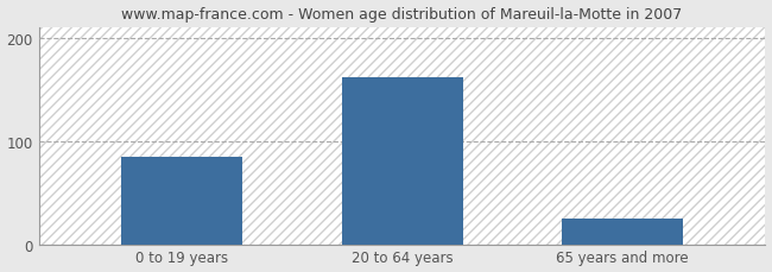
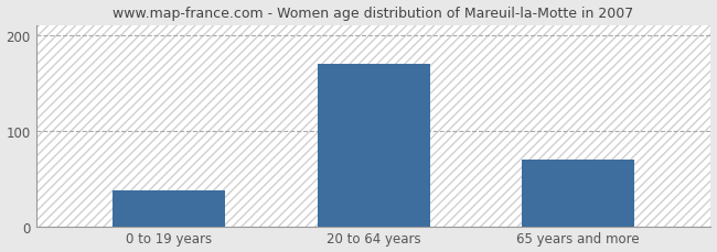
0 to 19 years: 85 -> 38
20 to 64 years: 162 -> 170
65 years and more: 25 -> 70
